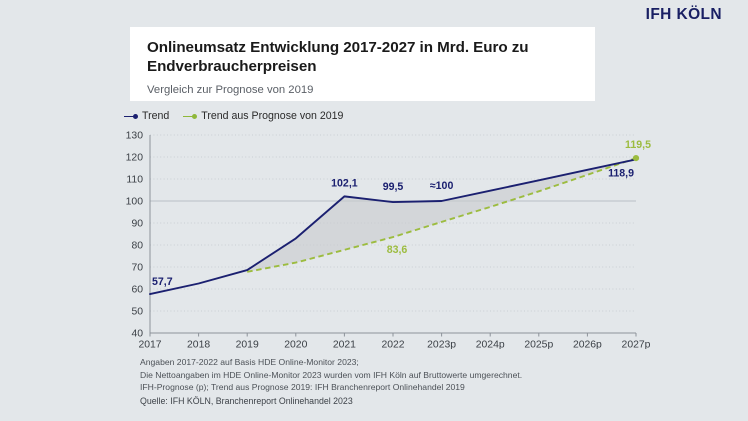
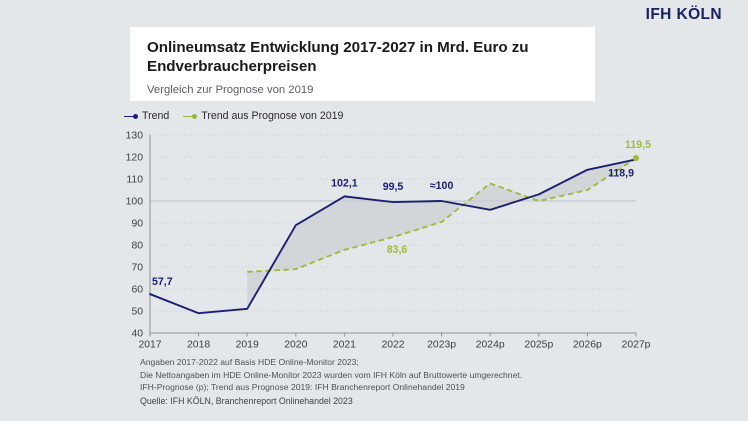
Trend/2018: 62 -> 49
Trend/2019: 69 -> 51
Trend/2020: 83 -> 89
Trend aus Prognose von 2019/2020: 72 -> 69
Trend/2024p: 105 -> 96
Trend aus Prognose von 2019/2024p: 97 -> 108
Trend/2025p: 109 -> 103
Trend aus Prognose von 2019/2025p: 104 -> 100
Trend aus Prognose von 2019/2026p: 112 -> 105
